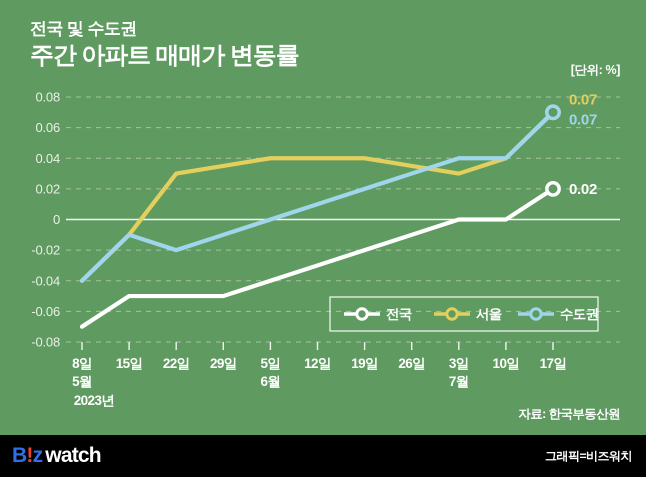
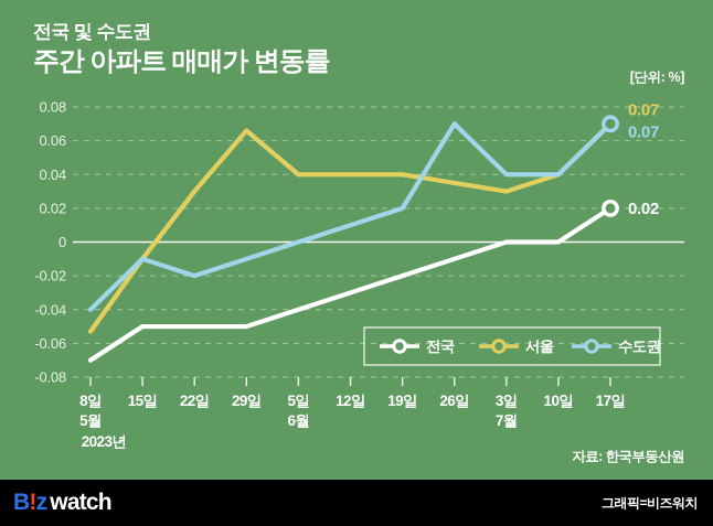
서울/8일: -0.040 -> -0.053
서울/29일: 0.035 -> 0.066
수도권/26일: 0.03 -> 0.07
